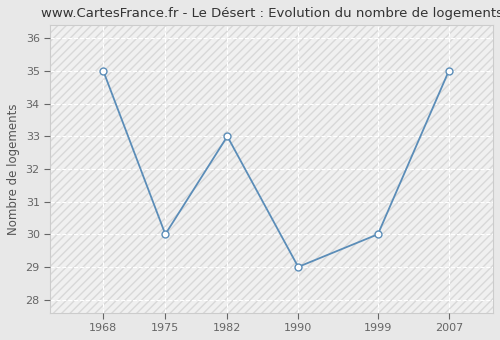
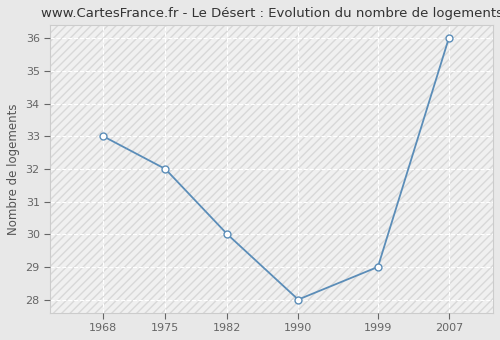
1968: 35 -> 33
1975: 30 -> 32
1982: 33 -> 30
1990: 29 -> 28
1999: 30 -> 29
2007: 35 -> 36
